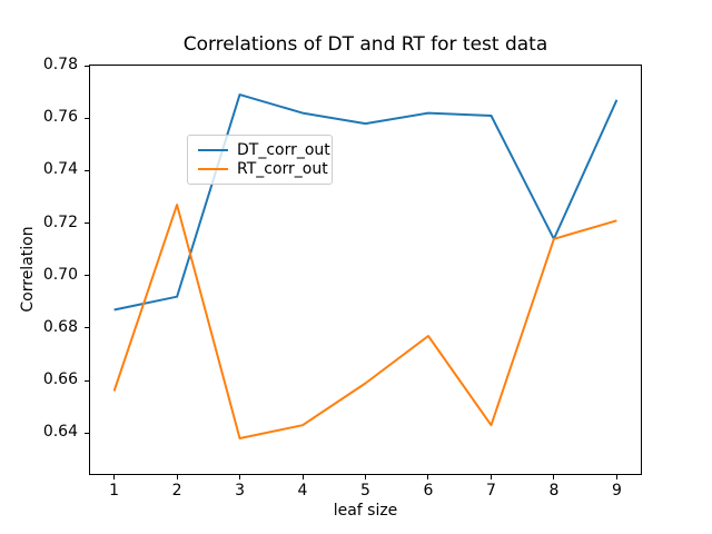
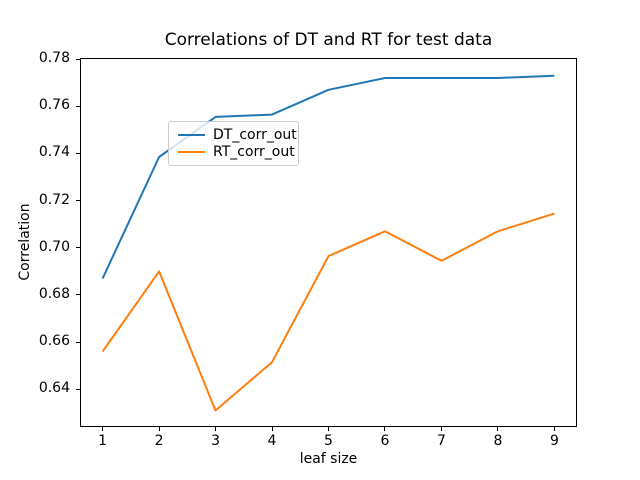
DT_corr_out/2: 0.692 -> 0.739
RT_corr_out/2: 0.727 -> 0.690
DT_corr_out/3: 0.769 -> 0.755
RT_corr_out/3: 0.638 -> 0.631
DT_corr_out/4: 0.762 -> 0.756
RT_corr_out/4: 0.643 -> 0.651
DT_corr_out/5: 0.758 -> 0.767
RT_corr_out/5: 0.659 -> 0.697
DT_corr_out/6: 0.762 -> 0.772
RT_corr_out/6: 0.677 -> 0.707
DT_corr_out/7: 0.761 -> 0.772
RT_corr_out/7: 0.643 -> 0.695
DT_corr_out/8: 0.714 -> 0.772
RT_corr_out/8: 0.714 -> 0.707
DT_corr_out/9: 0.767 -> 0.773
RT_corr_out/9: 0.721 -> 0.715
